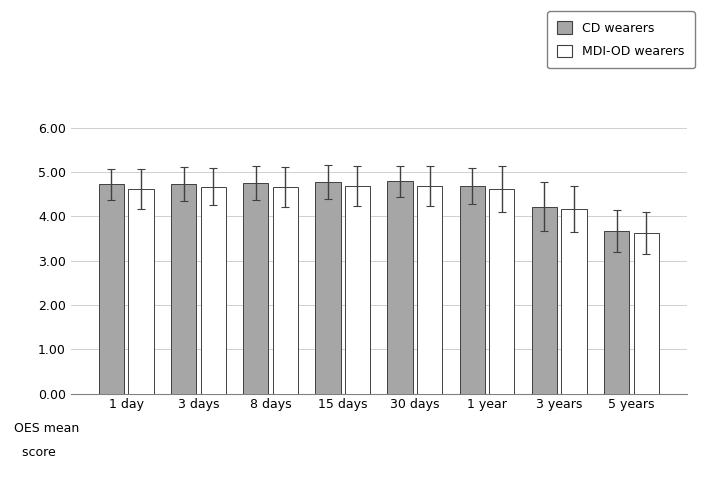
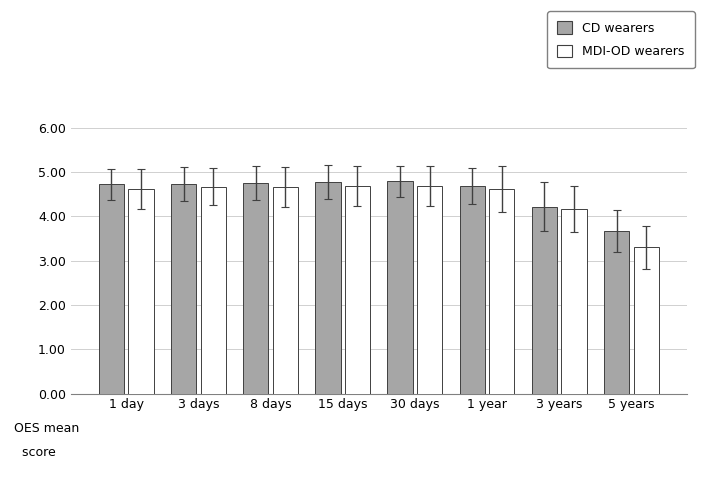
MDI-OD wearers/5 years: 3.62 -> 3.30
